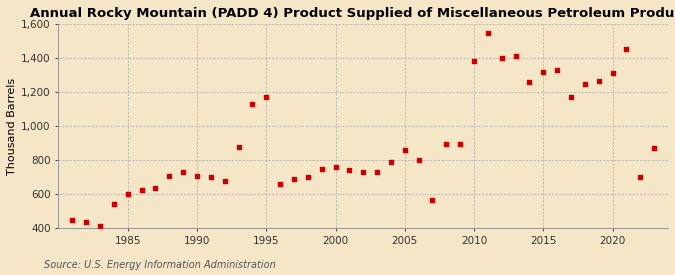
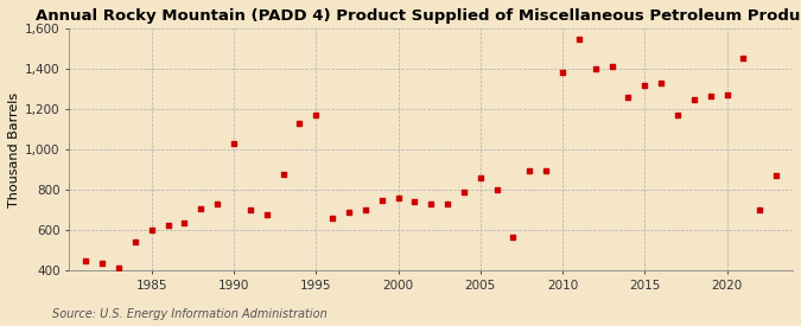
1990: 700 -> 1,030
2020: 1,310 -> 1,270
